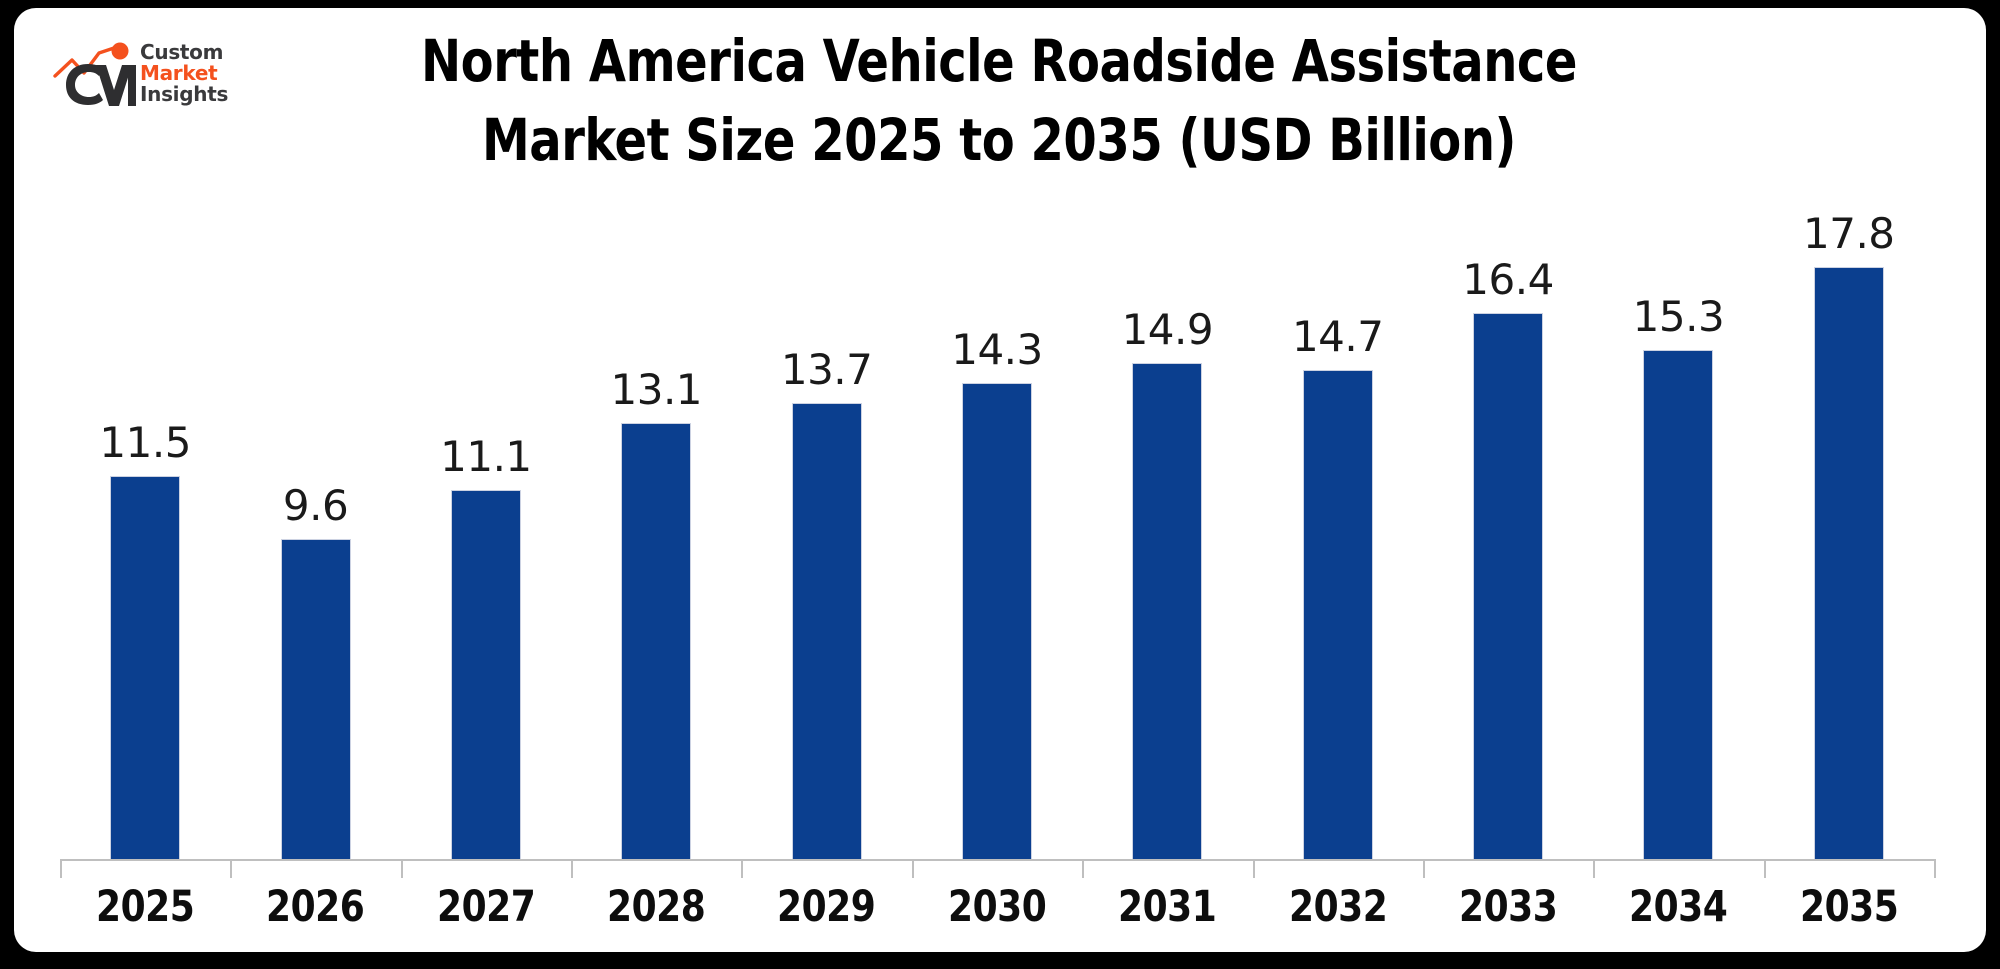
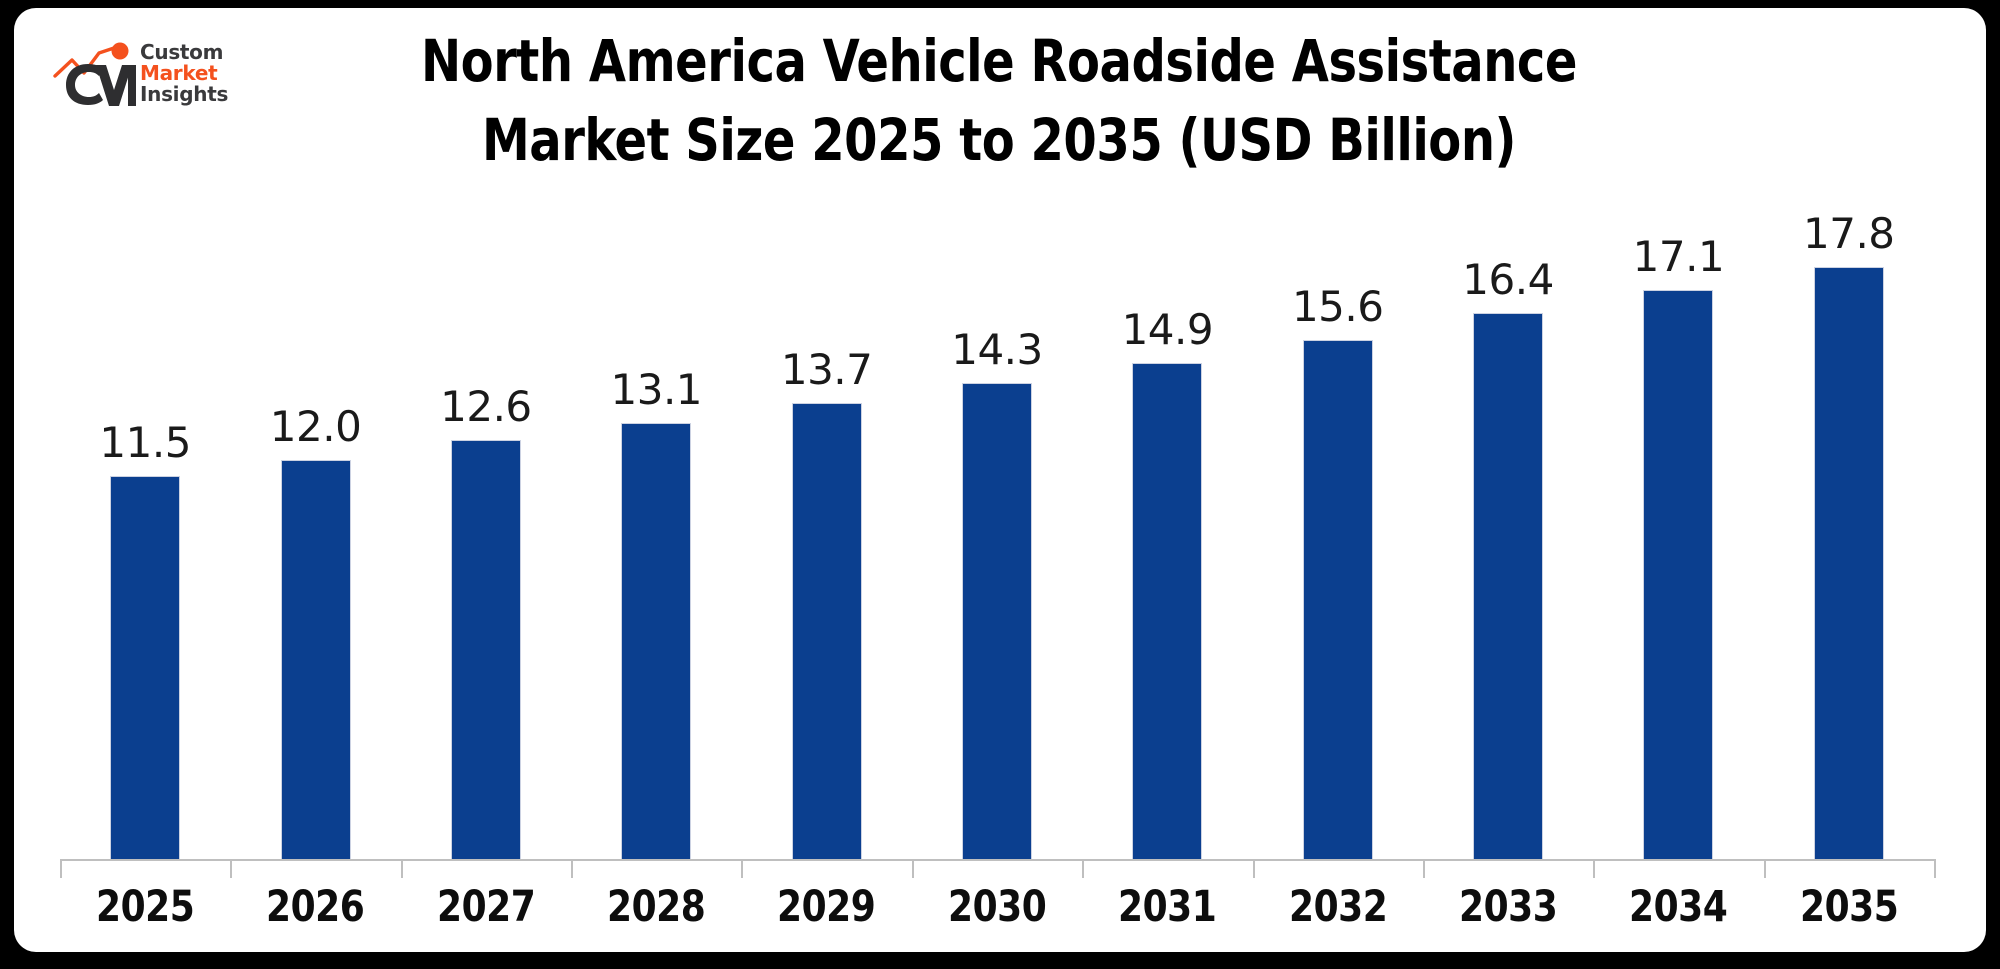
2026: 9.6 -> 12.0
2027: 11.1 -> 12.6
2032: 14.7 -> 15.6
2034: 15.3 -> 17.1
